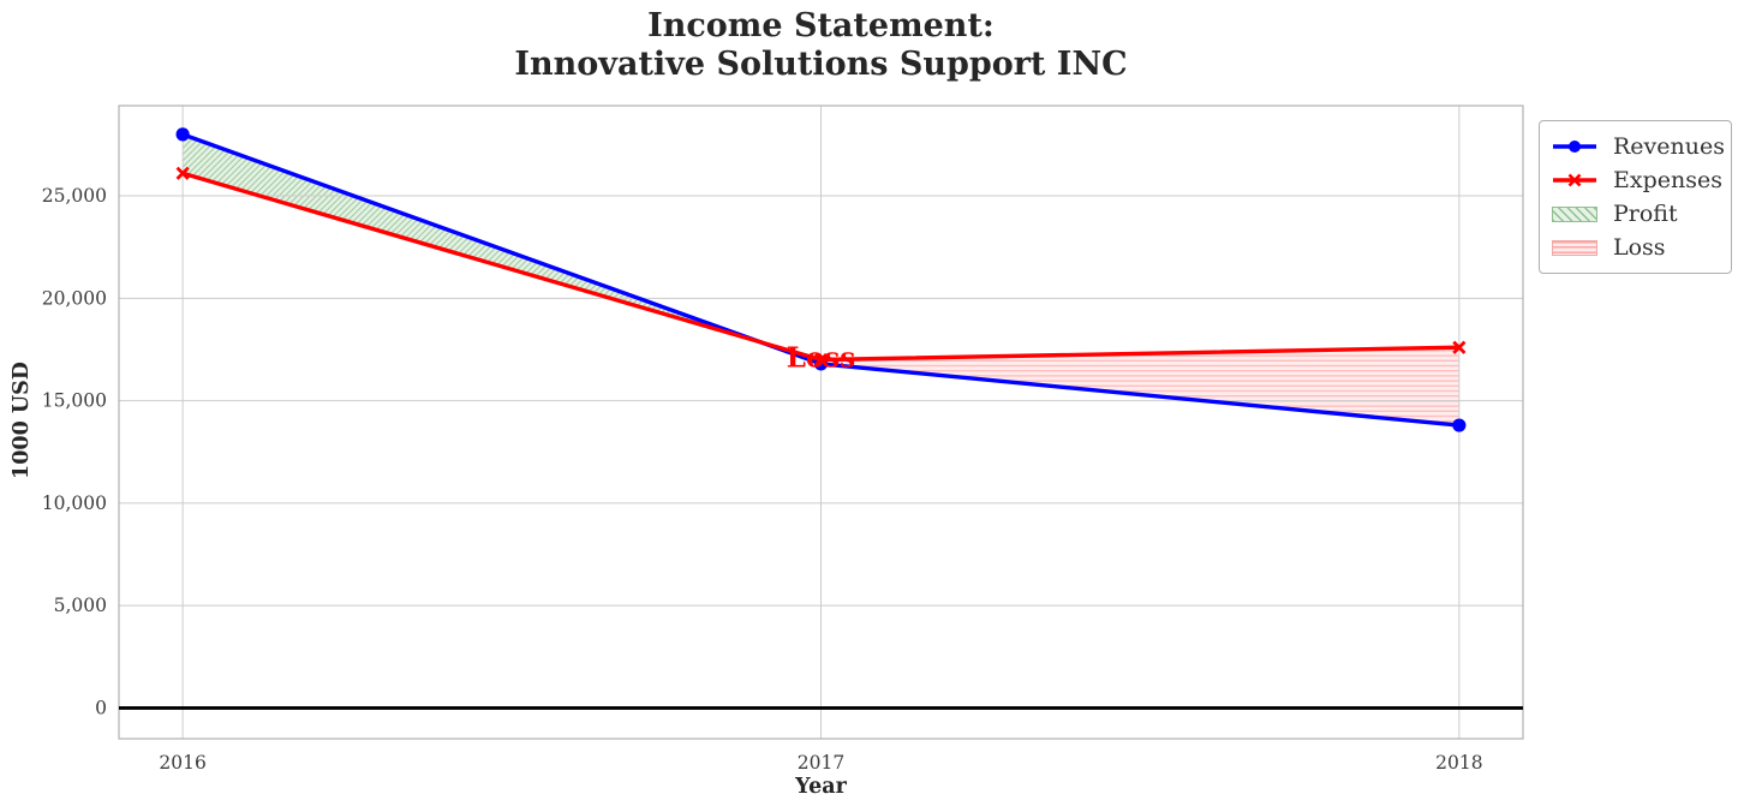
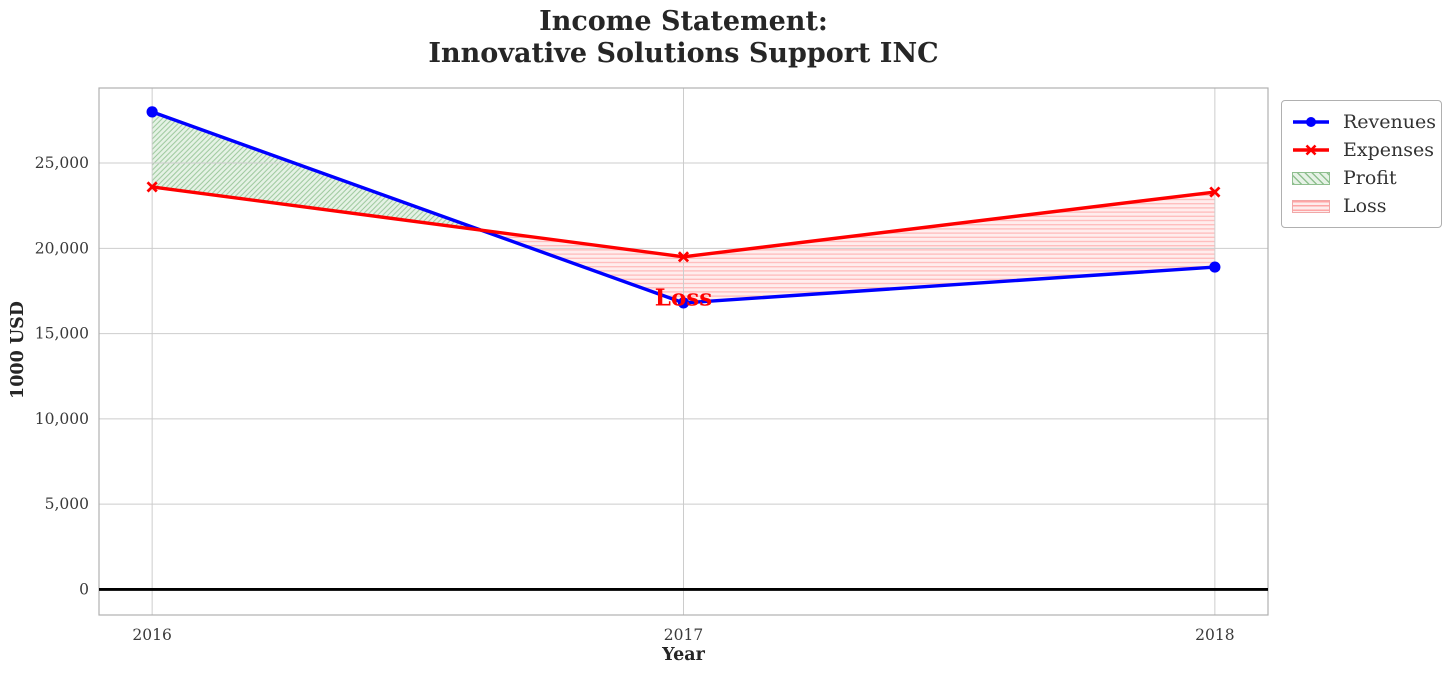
Expenses/2016: 26100 -> 23600
Expenses/2017: 17000 -> 19500
Revenues/2018: 13800 -> 18900
Expenses/2018: 17600 -> 23300
